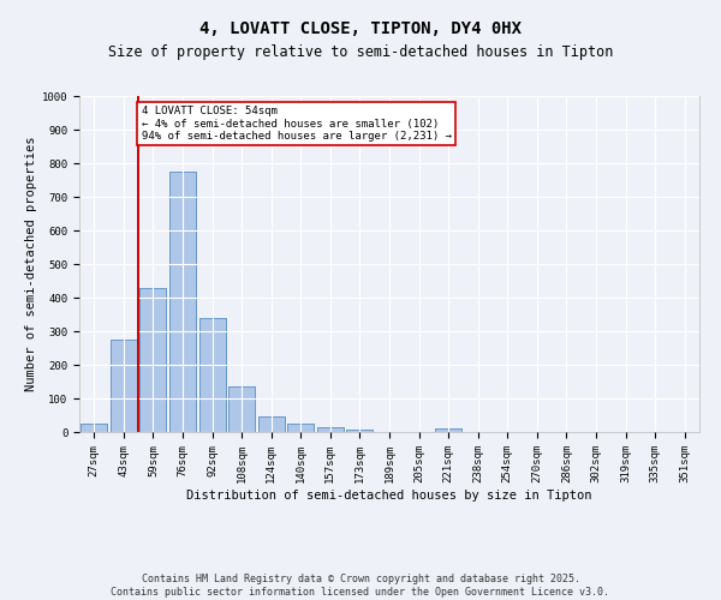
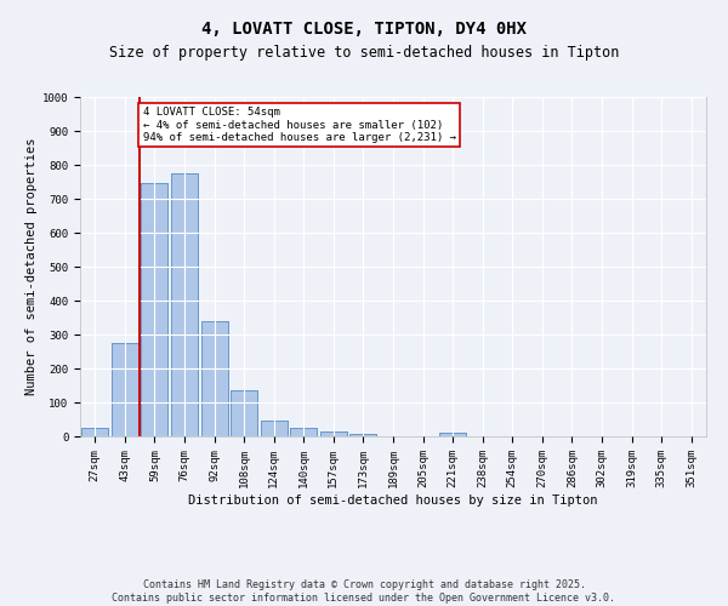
59sqm: 430 -> 745
